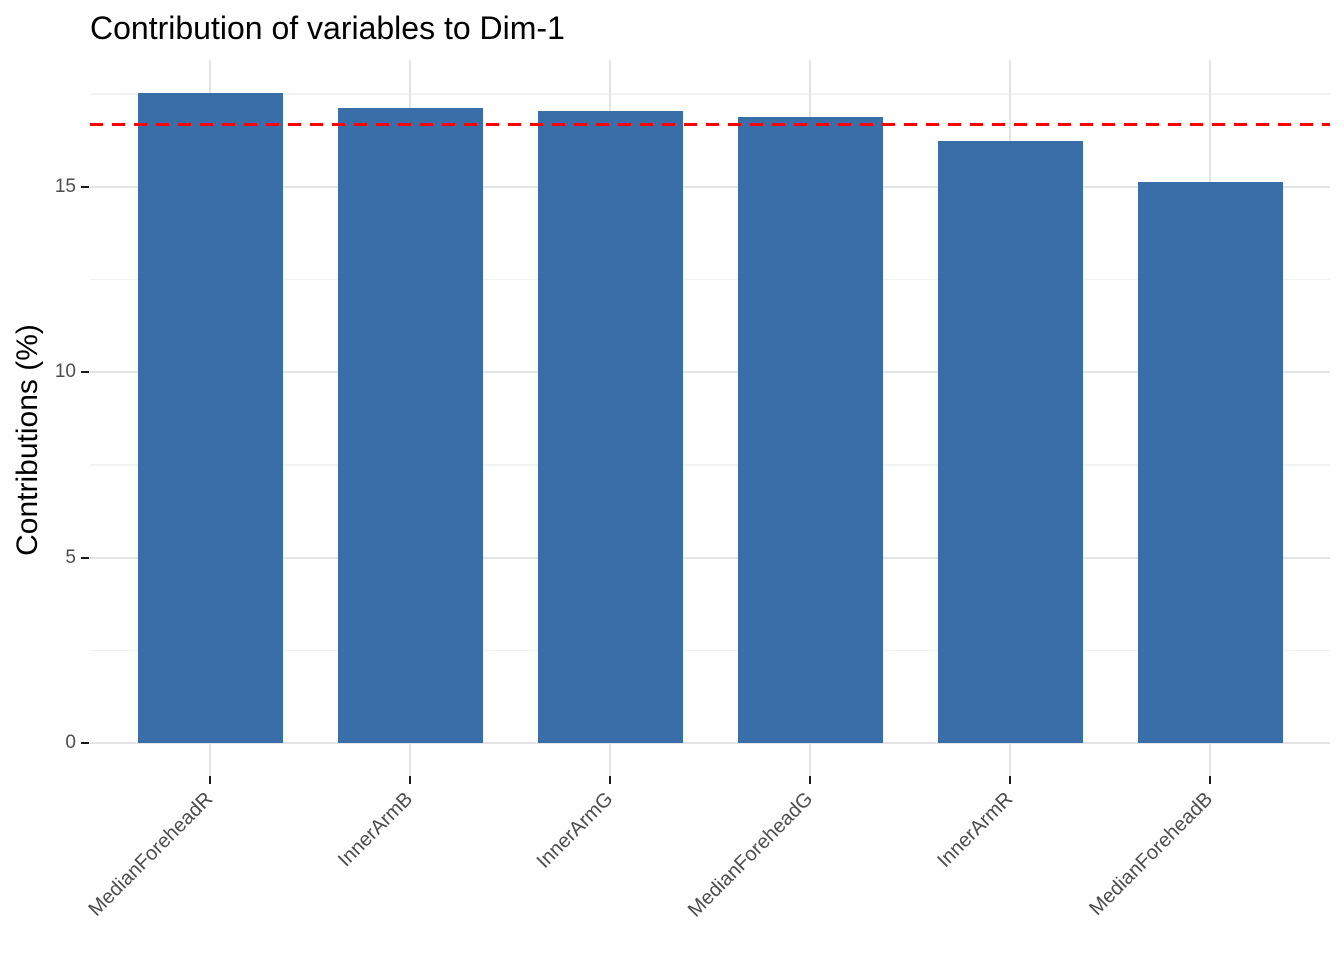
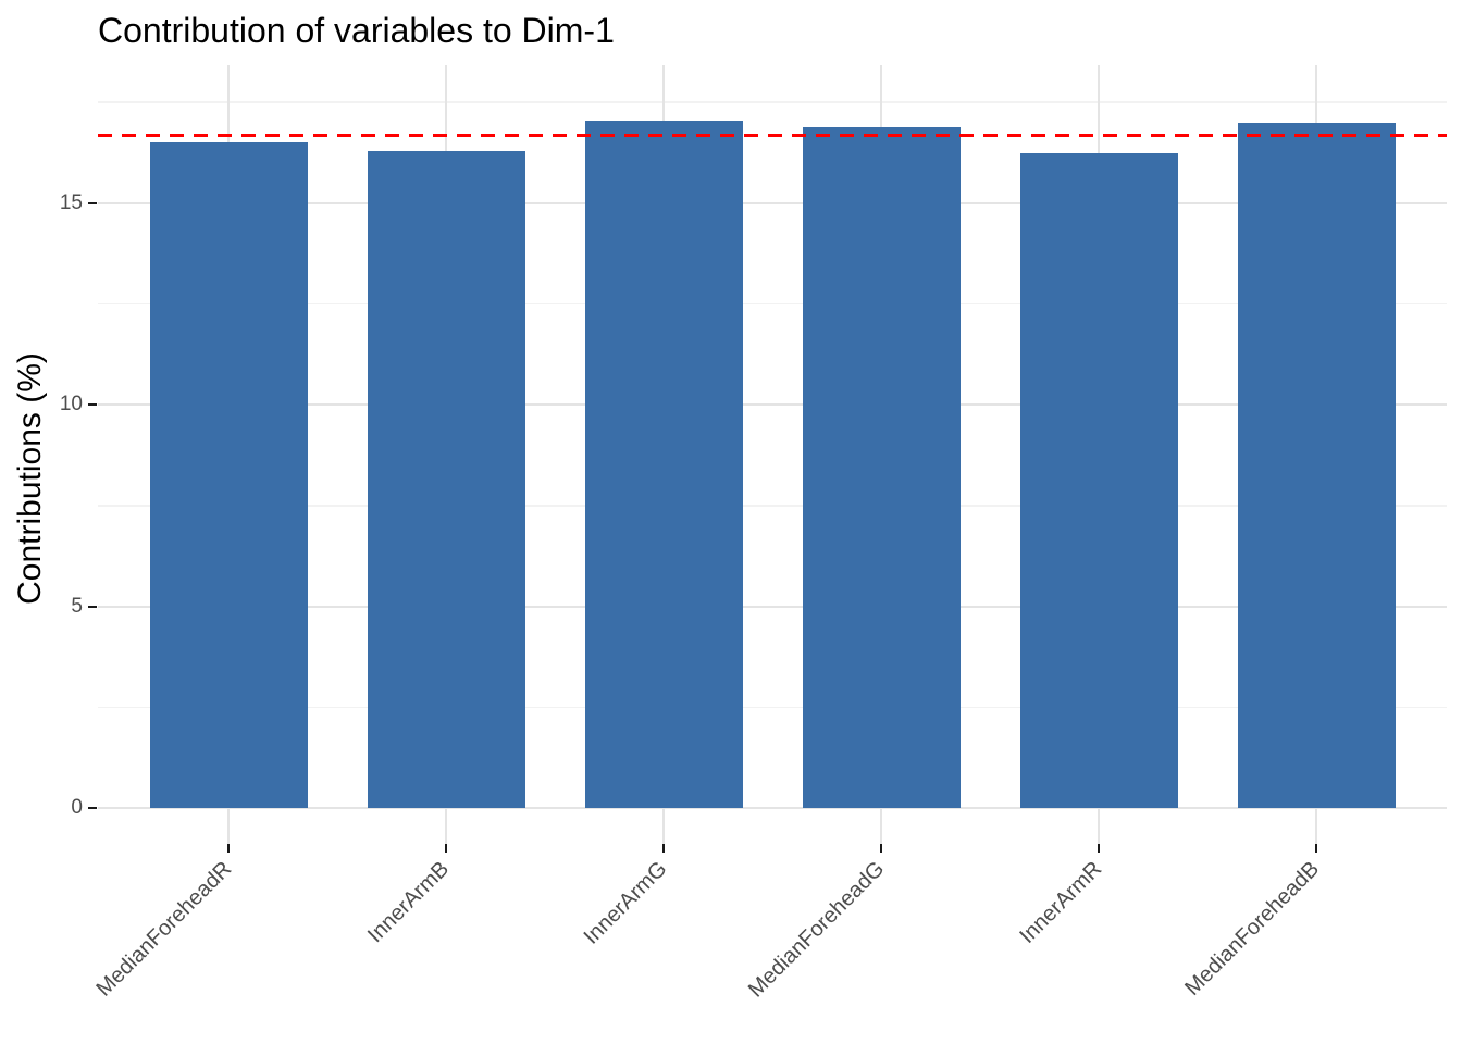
MedianForeheadR: 17.5 -> 16.5
InnerArmB: 17.1 -> 16.3
MedianForeheadB: 15.1 -> 17.0
